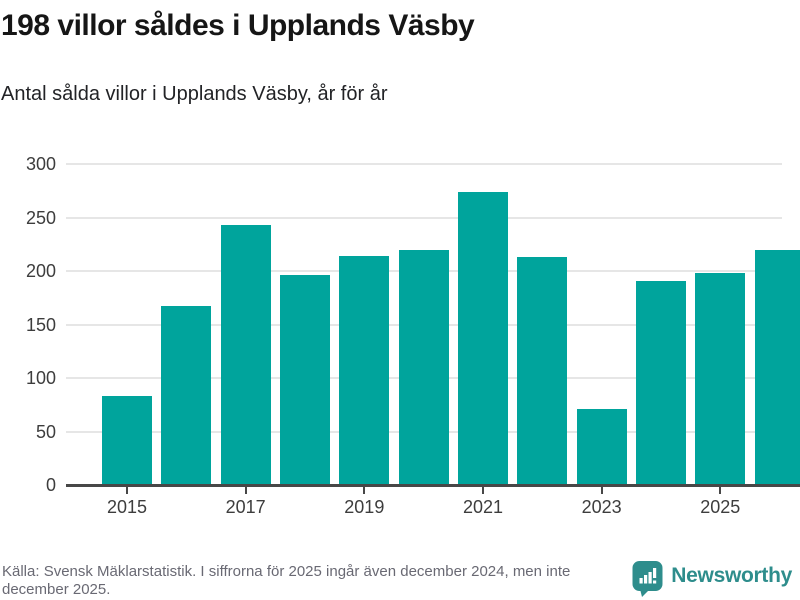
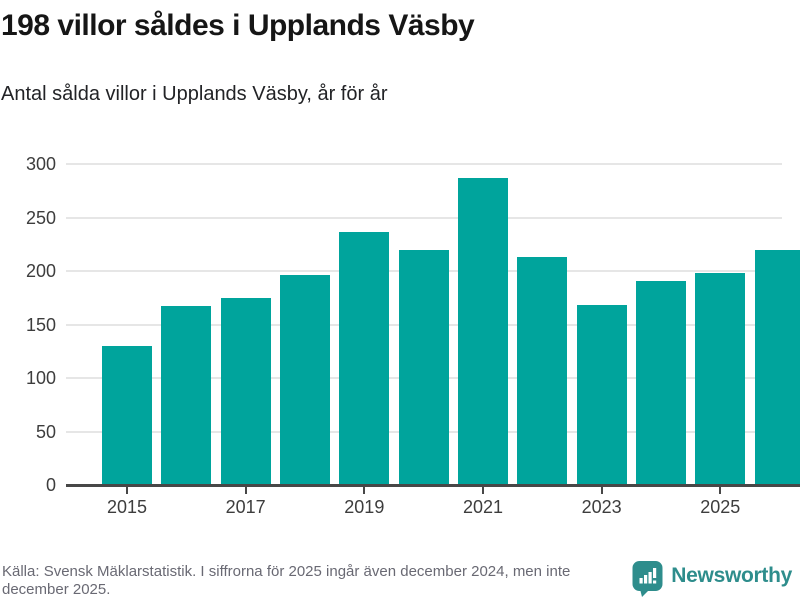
2015: 83 -> 130
2017: 243 -> 175
2019: 214 -> 236
2021: 274 -> 287
2023: 71 -> 168
